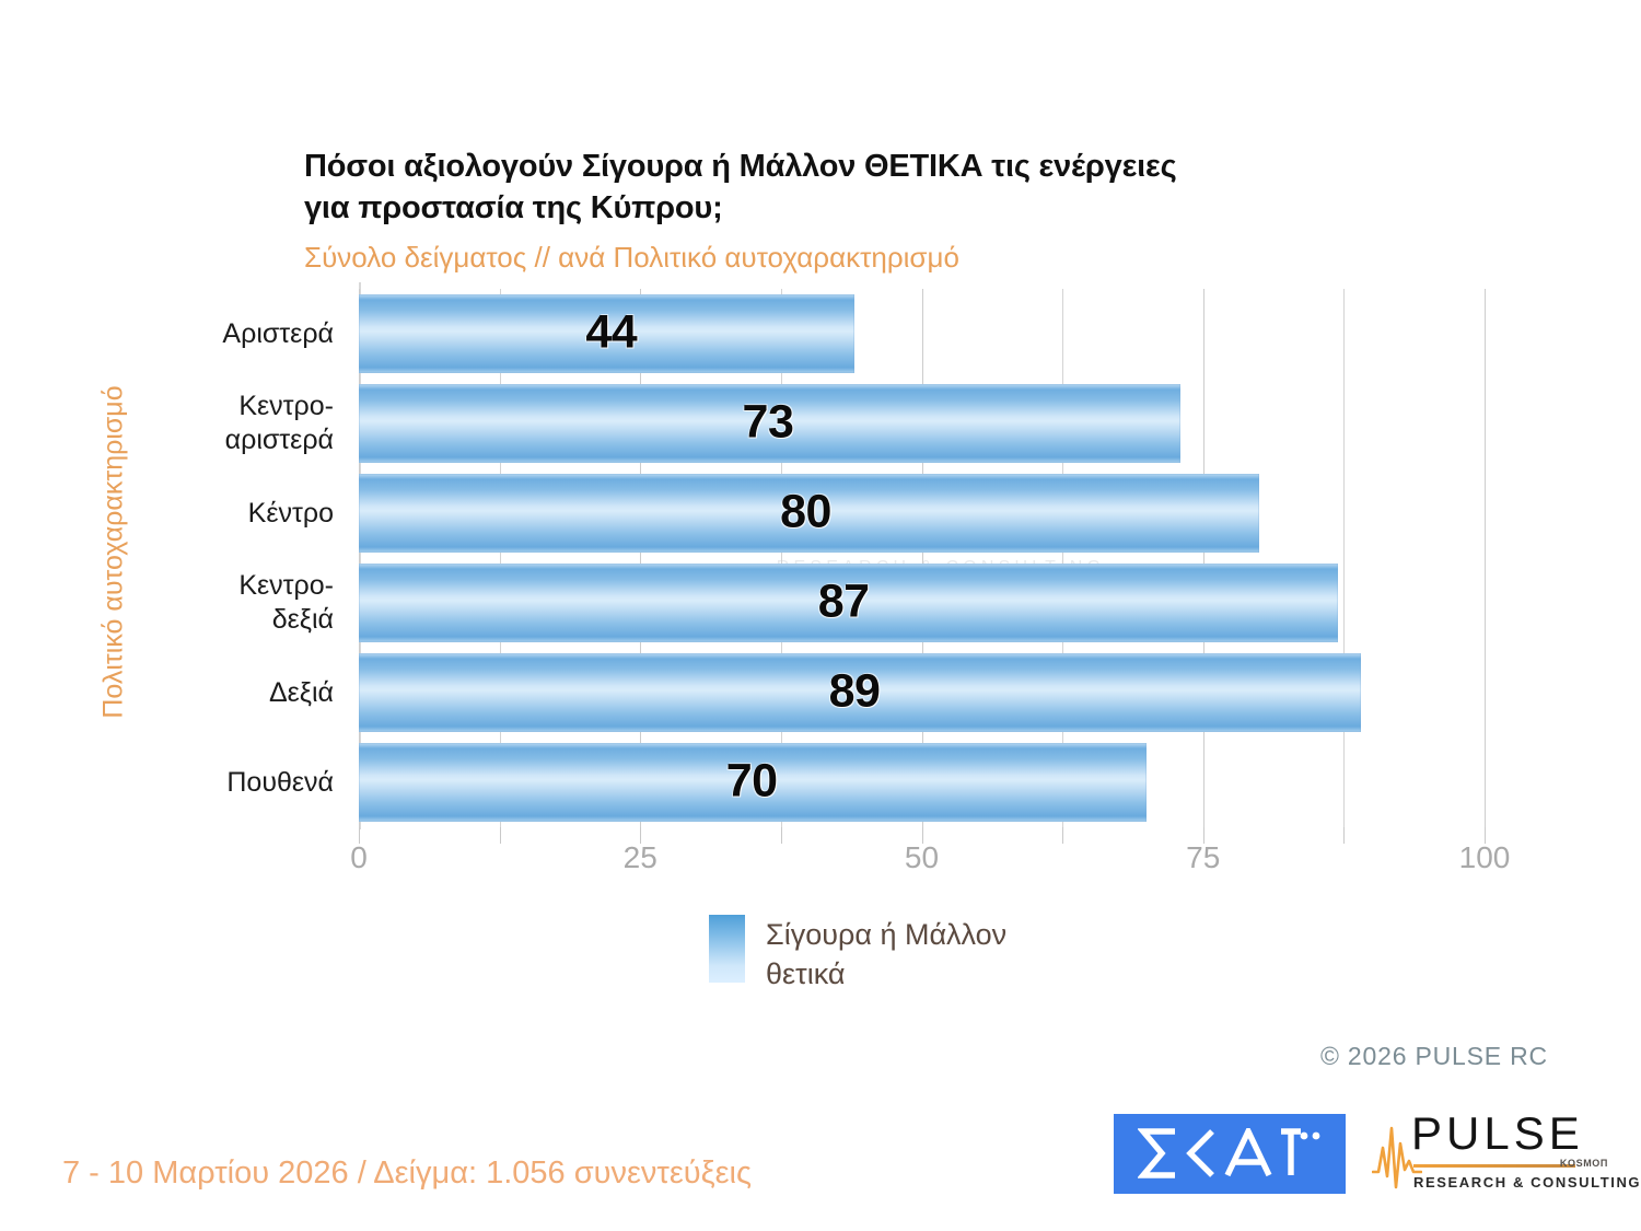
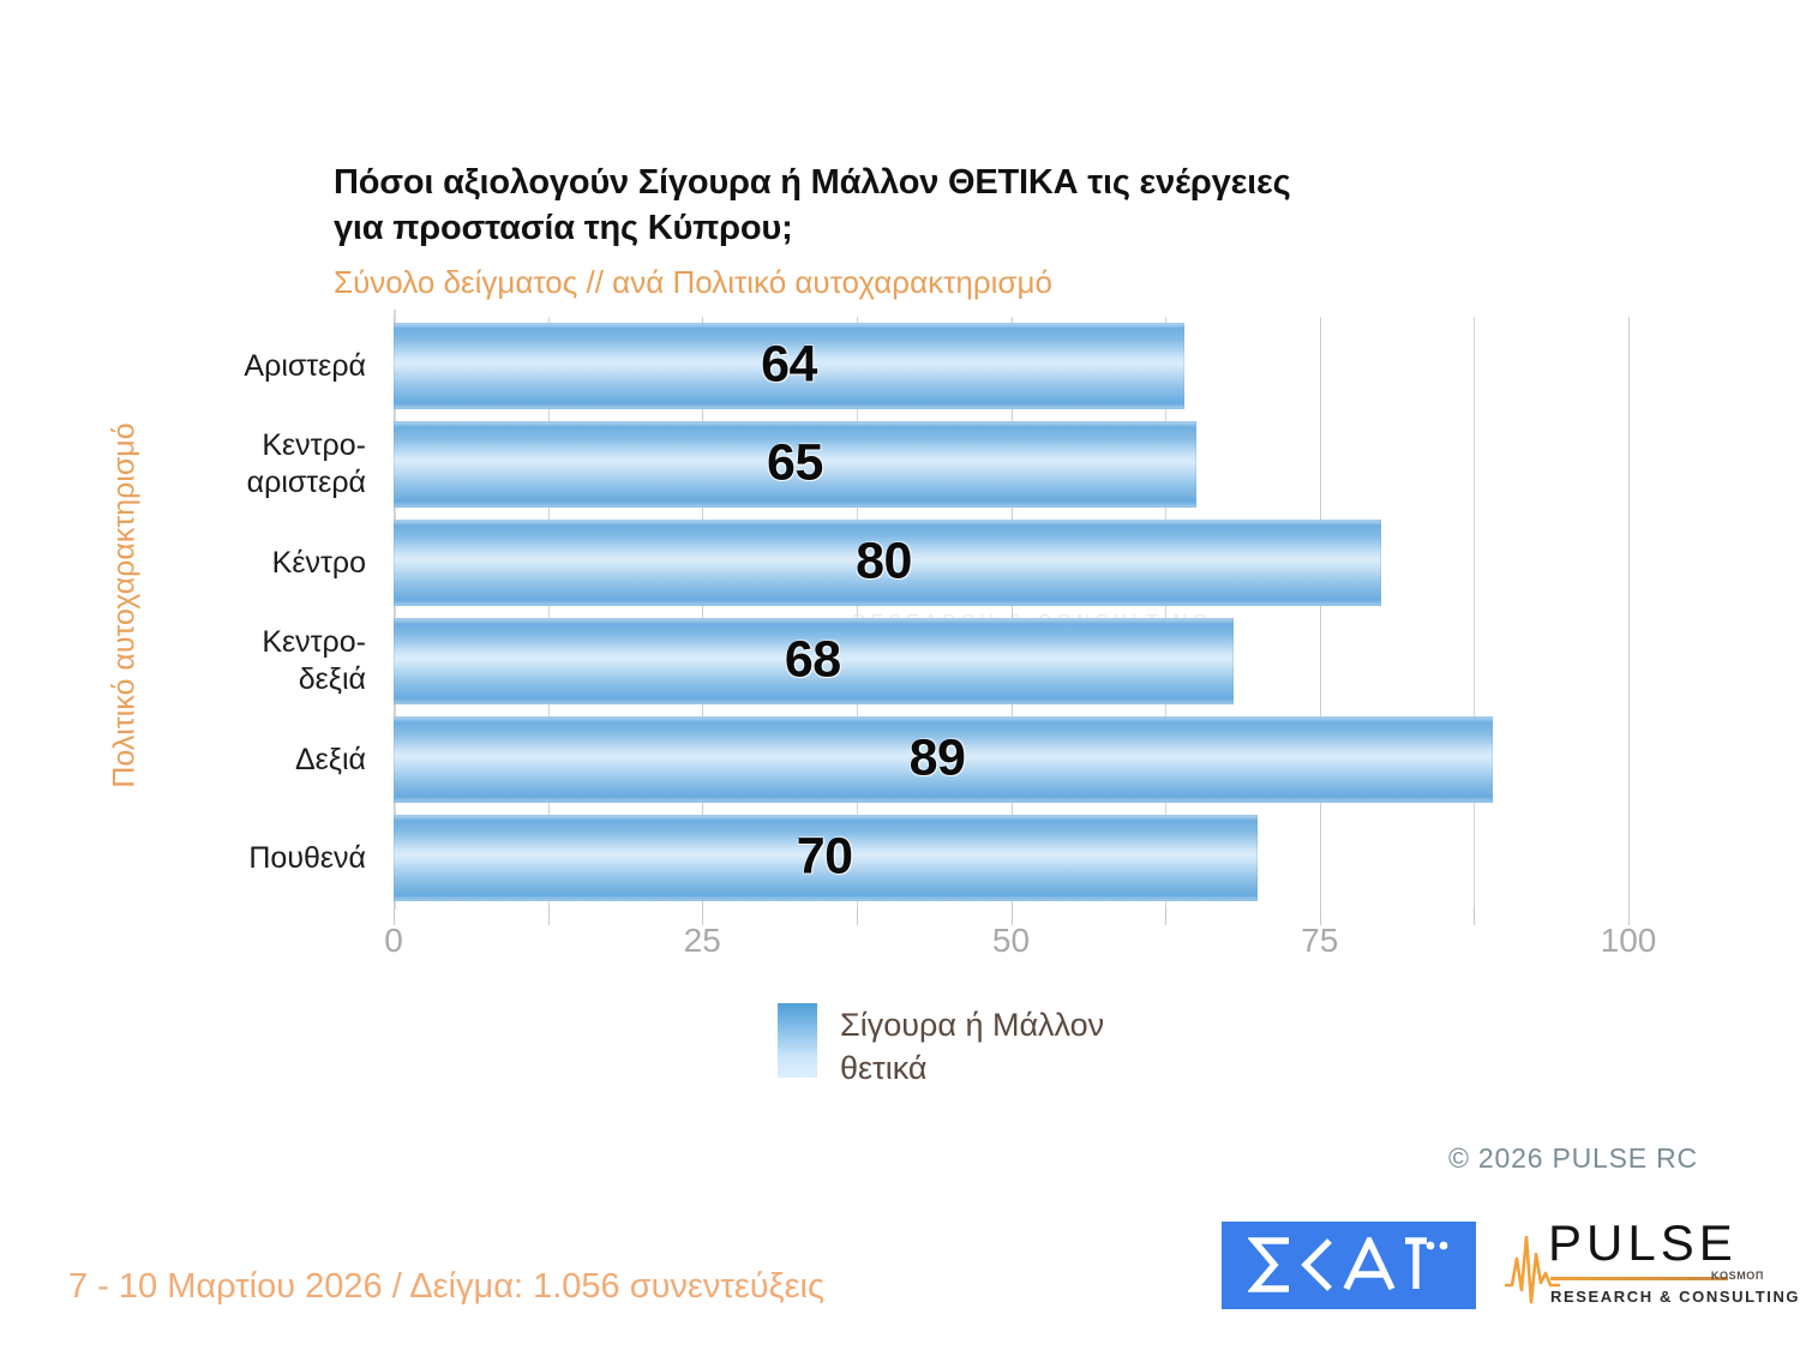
Αριστερά: 44 -> 64
Κεντρο- αριστερά: 73 -> 65
Κεντρο- δεξιά: 87 -> 68
